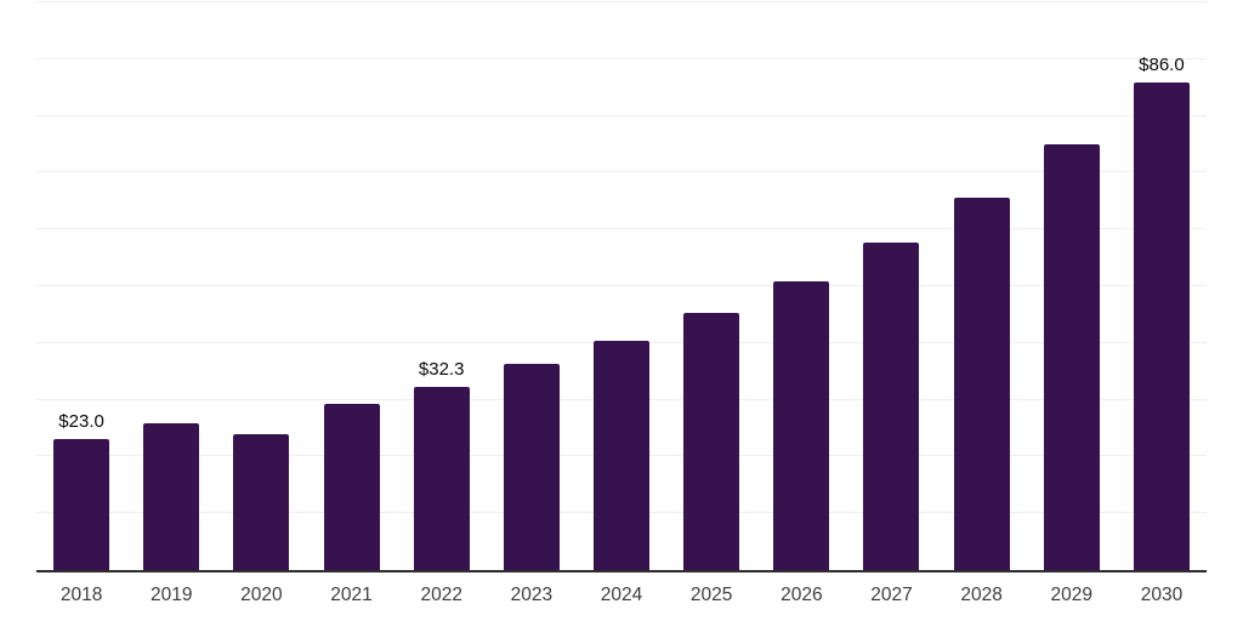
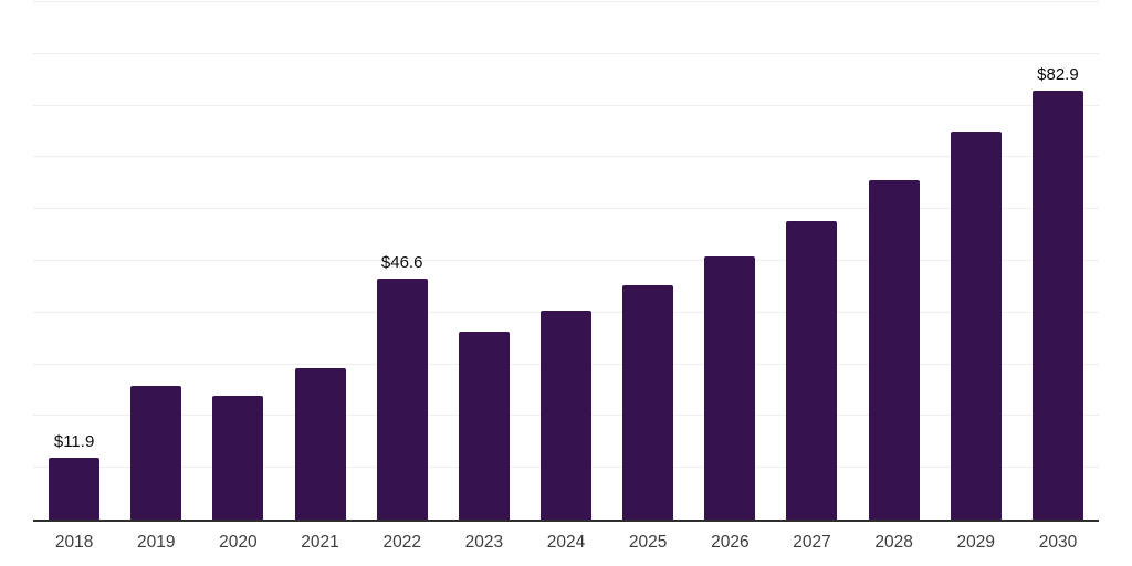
2018: $23.0 -> $11.9
2022: $32.3 -> $46.6
2030: $86.0 -> $82.9
